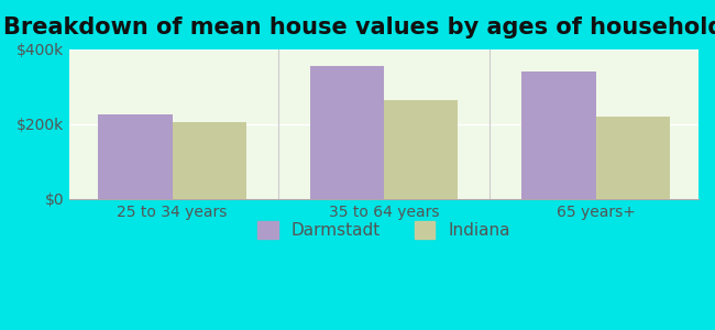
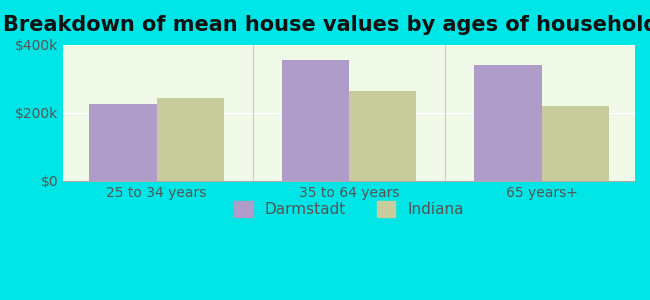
Indiana/25 to 34 years: $205k -> $245k
